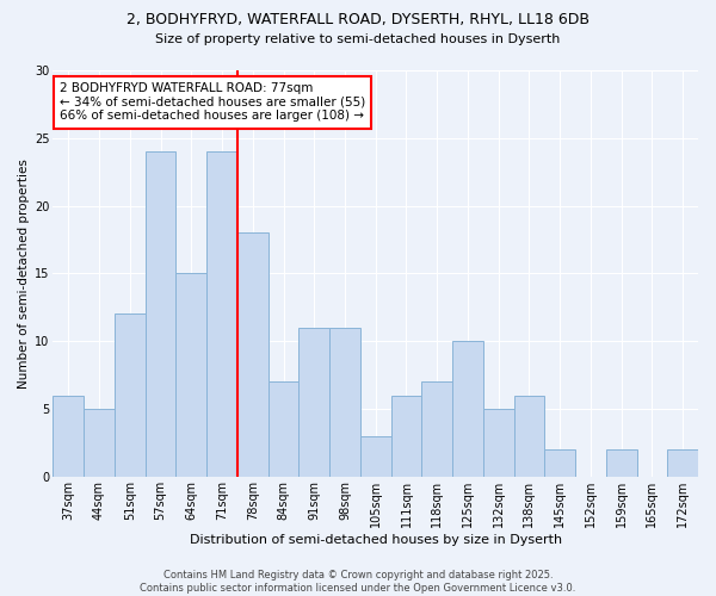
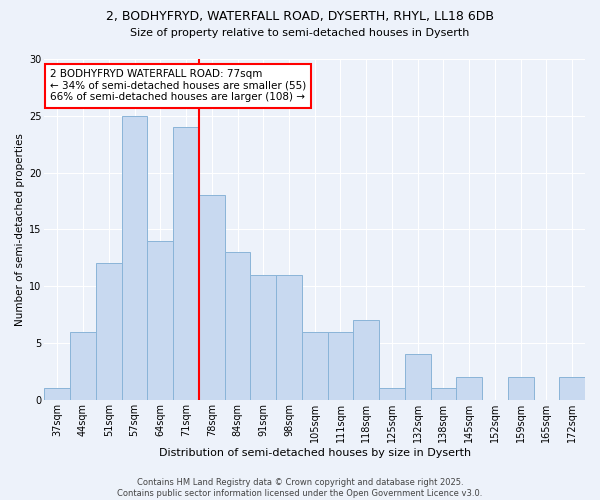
37sqm: 6 -> 1
44sqm: 5 -> 6
57sqm: 24 -> 25
64sqm: 15 -> 14
84sqm: 7 -> 13
105sqm: 3 -> 6
125sqm: 10 -> 1
132sqm: 5 -> 4
138sqm: 6 -> 1
